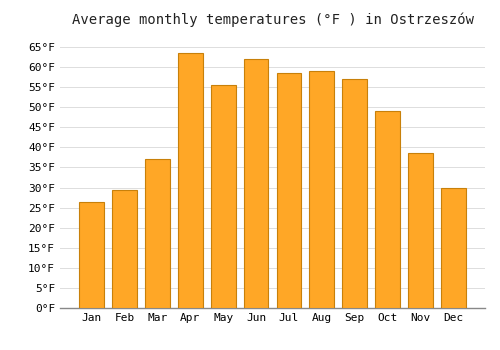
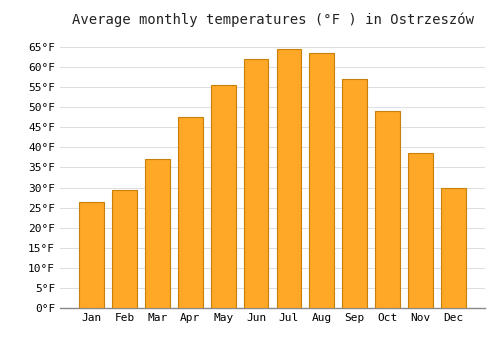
Apr: 63.5°F -> 47.5°F
Jul: 58.5°F -> 64.5°F
Aug: 59.0°F -> 63.5°F
